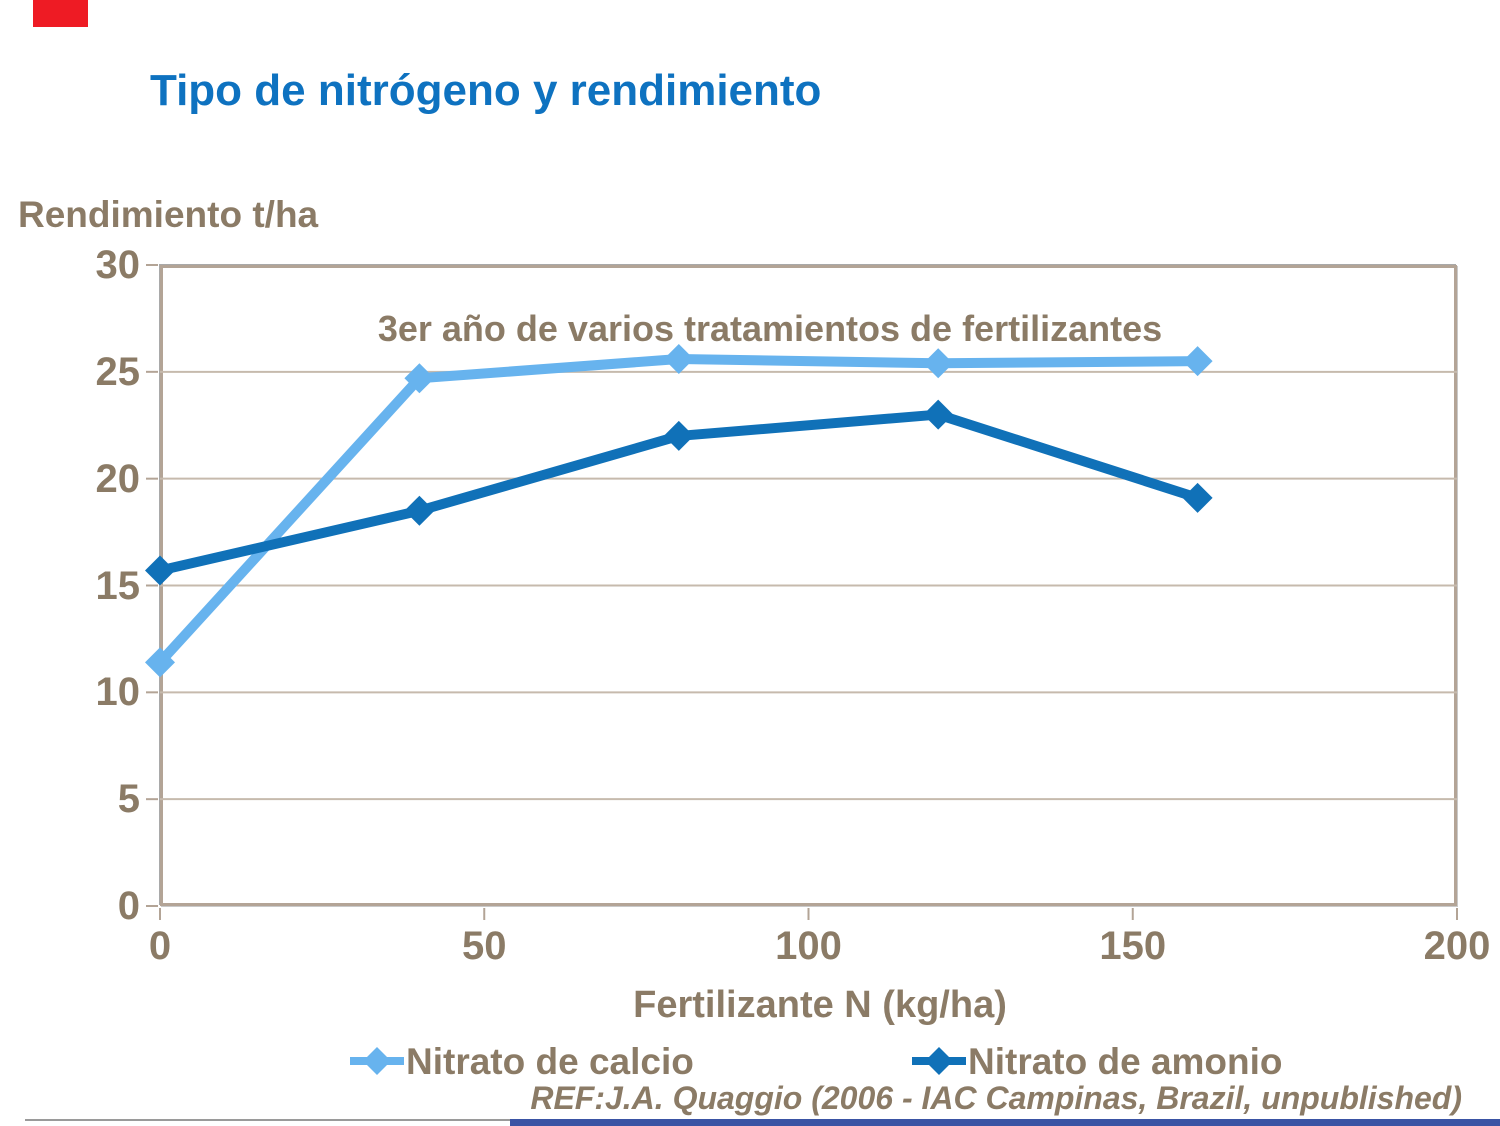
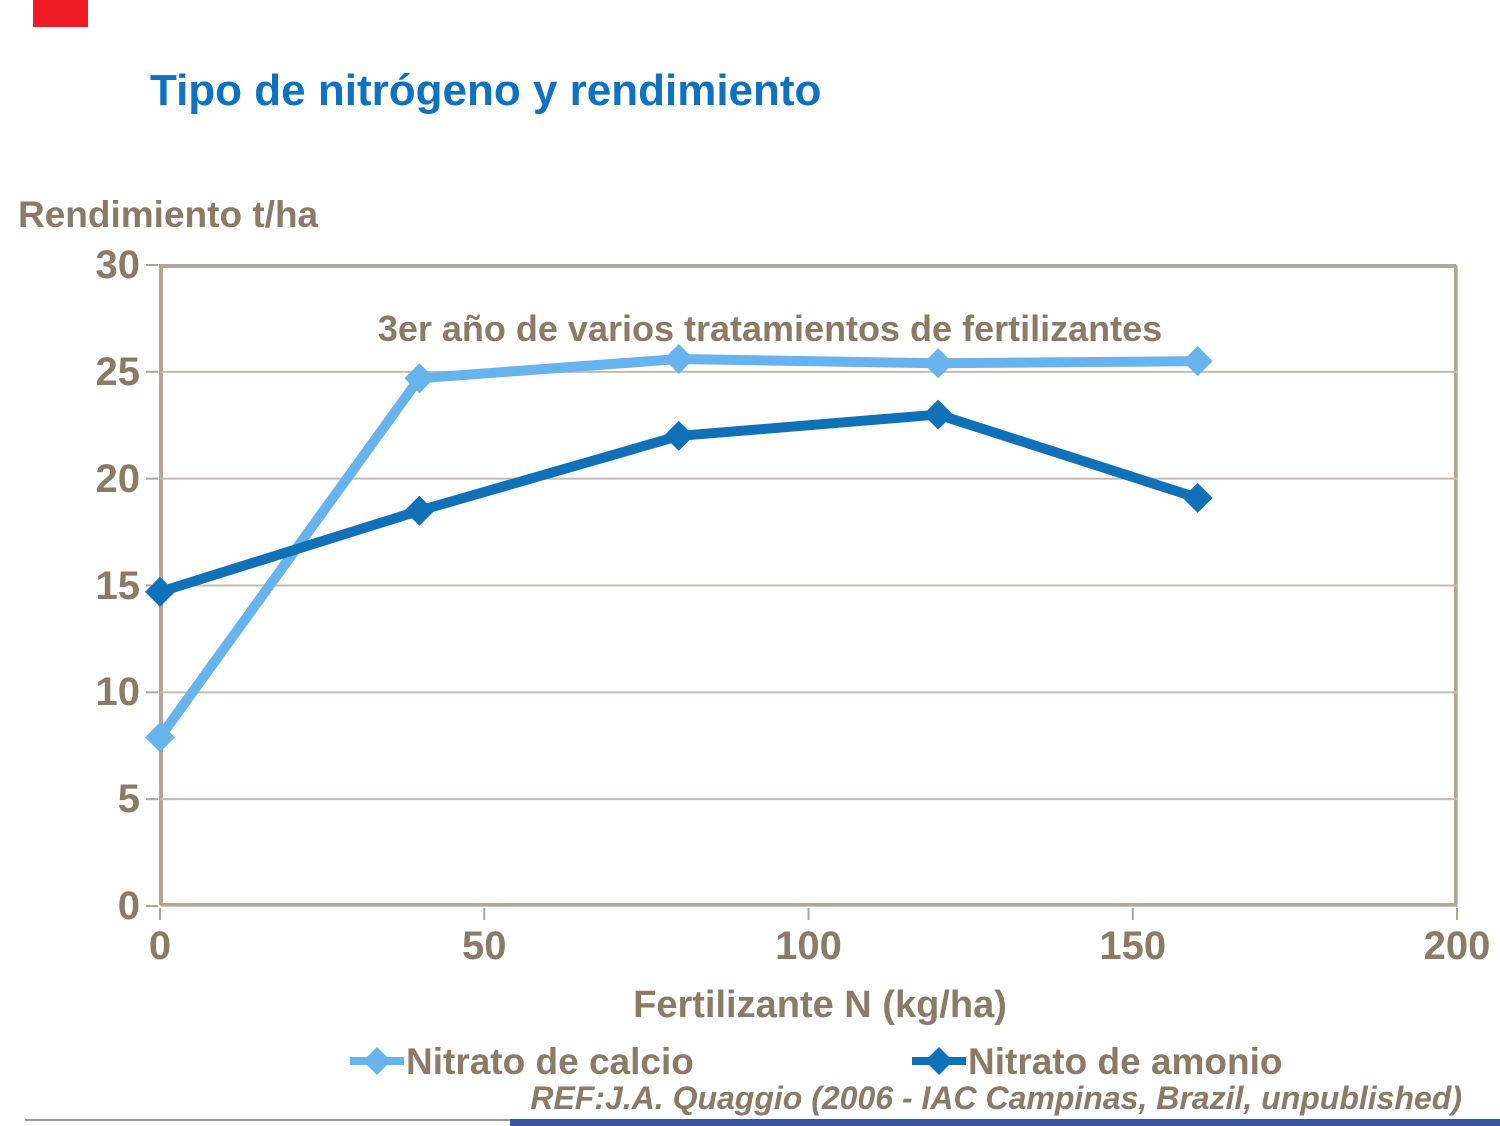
Nitrato de calcio/0: 11.4 -> 7.9
Nitrato de amonio/0: 15.7 -> 14.7
